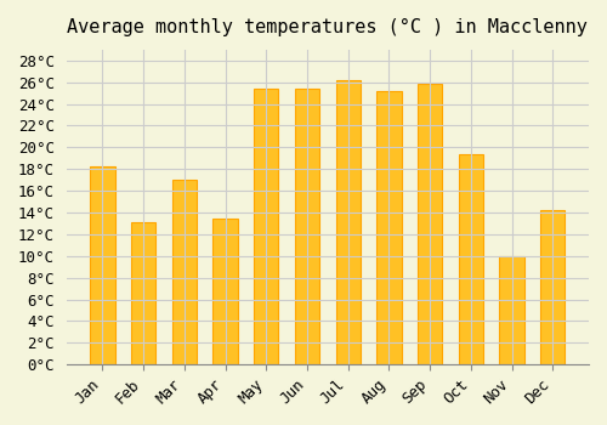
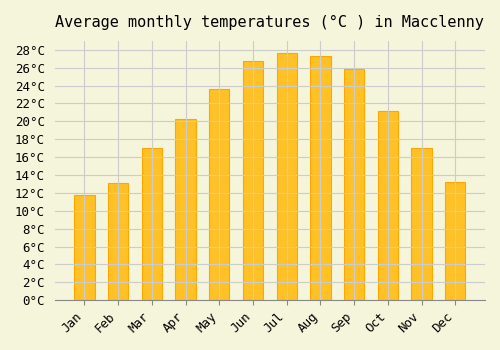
Jan: 18.2°C -> 11.8°C
Apr: 13.4°C -> 20.3°C
May: 25.4°C -> 23.6°C
Jun: 25.4°C -> 26.7°C
Jul: 26.2°C -> 27.6°C
Aug: 25.2°C -> 27.3°C
Oct: 19.4°C -> 21.2°C
Nov: 10.0°C -> 17.0°C
Dec: 14.2°C -> 13.2°C
